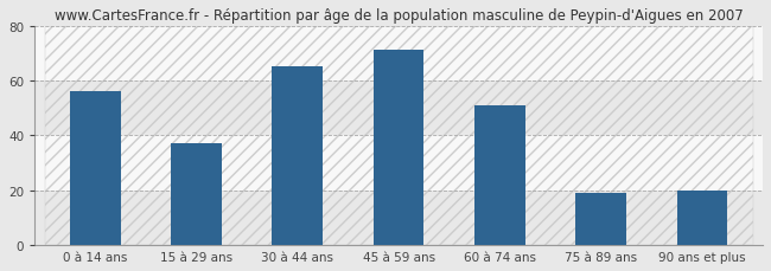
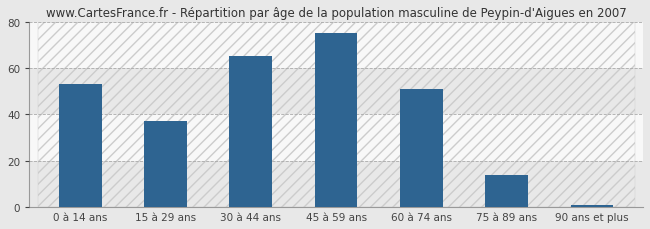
0 à 14 ans: 56 -> 53
45 à 59 ans: 71 -> 75
75 à 89 ans: 19 -> 14
90 ans et plus: 20 -> 1
